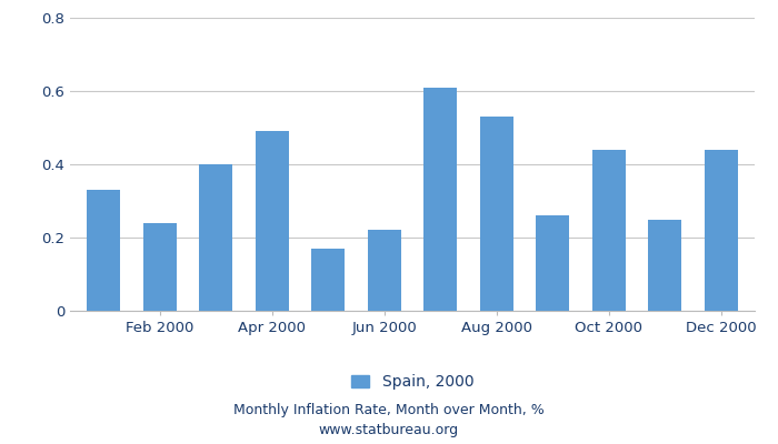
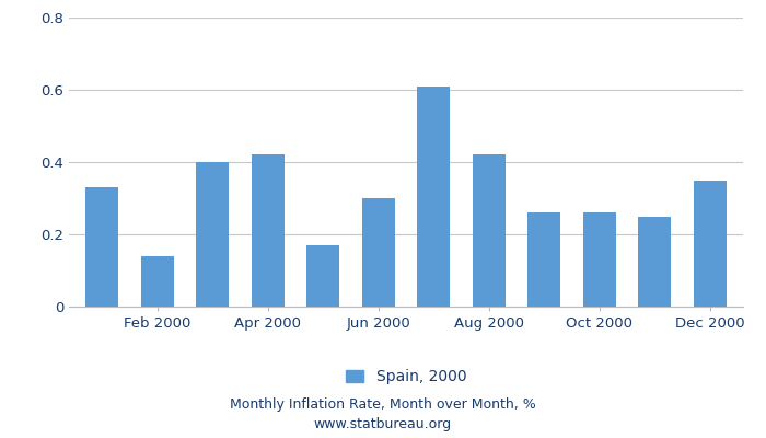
Feb 2000: 0.24 -> 0.14
Apr 2000: 0.49 -> 0.42
Jun 2000: 0.22 -> 0.30
Aug 2000: 0.53 -> 0.42
Oct 2000: 0.44 -> 0.26
Dec 2000: 0.44 -> 0.35
